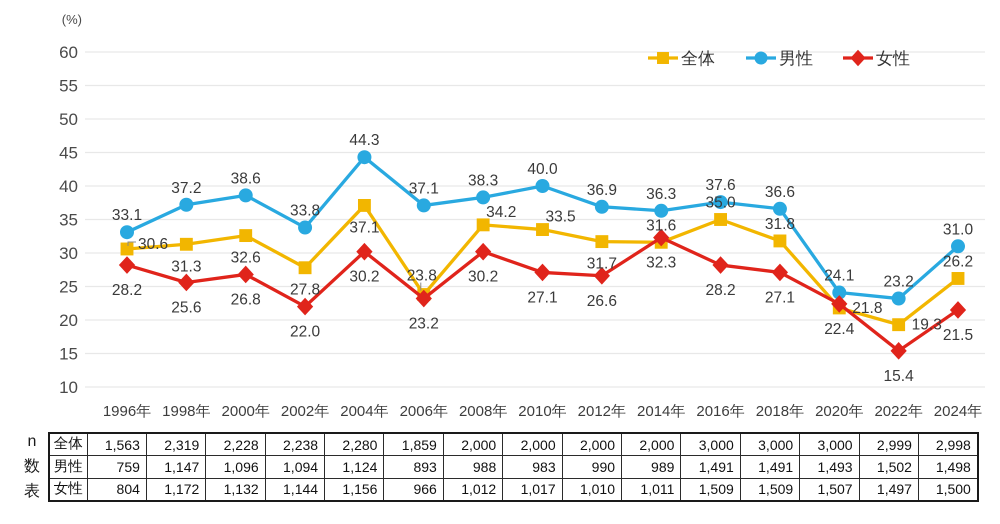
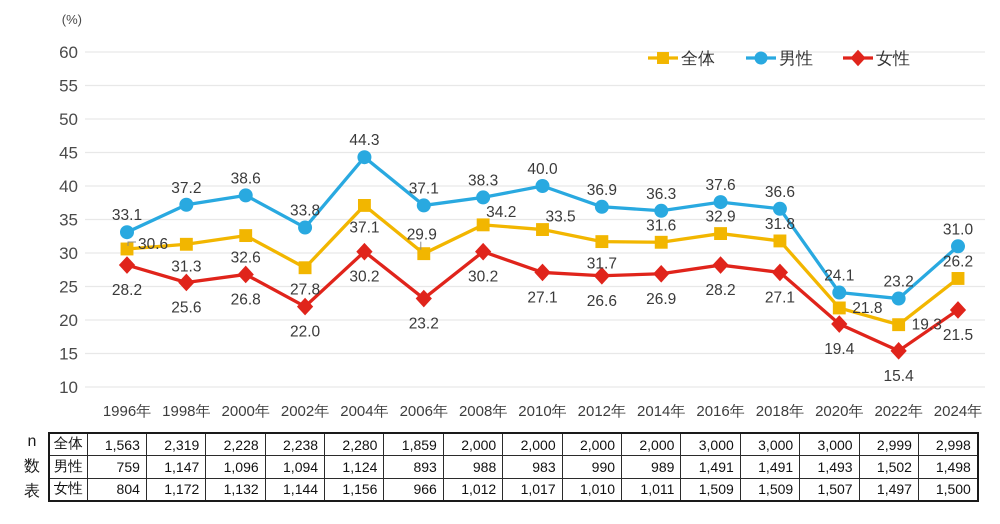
全体/2006年: 23.8 -> 29.9
女性/2014年: 32.3 -> 26.9
全体/2016年: 35.0 -> 32.9
女性/2020年: 22.4 -> 19.4
